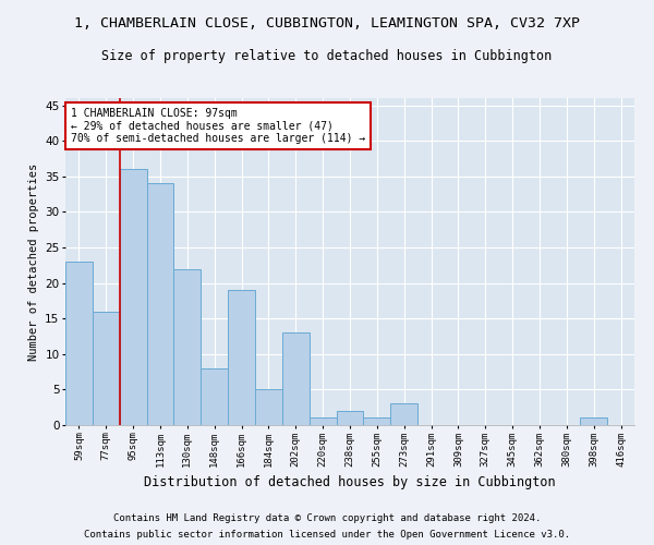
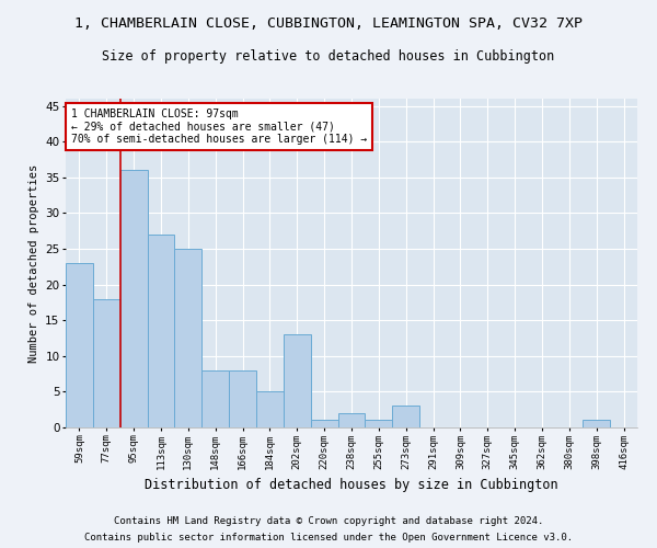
77sqm: 16 -> 18
113sqm: 34 -> 27
130sqm: 22 -> 25
166sqm: 19 -> 8
